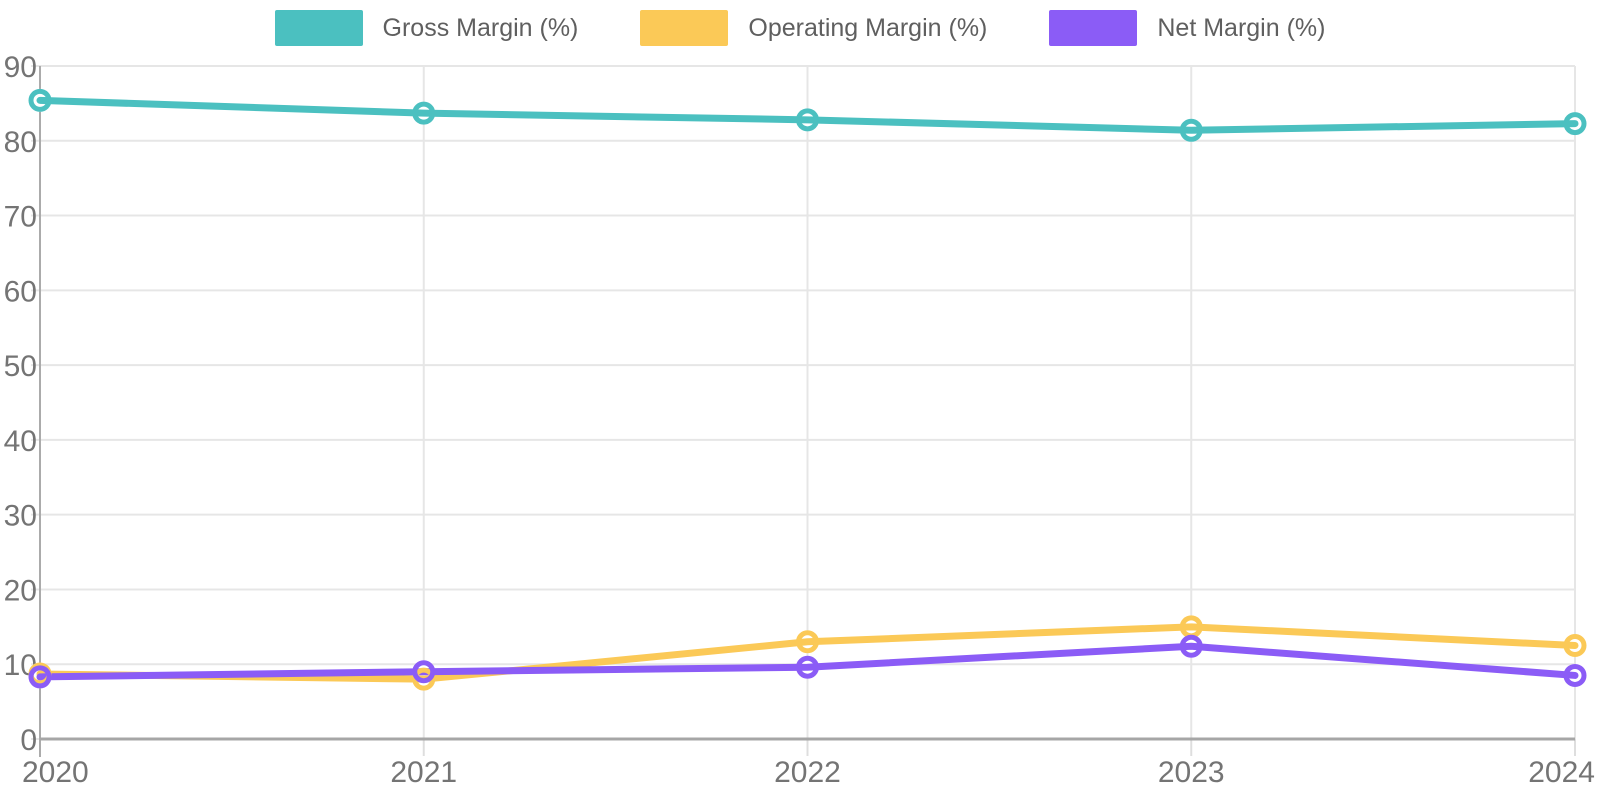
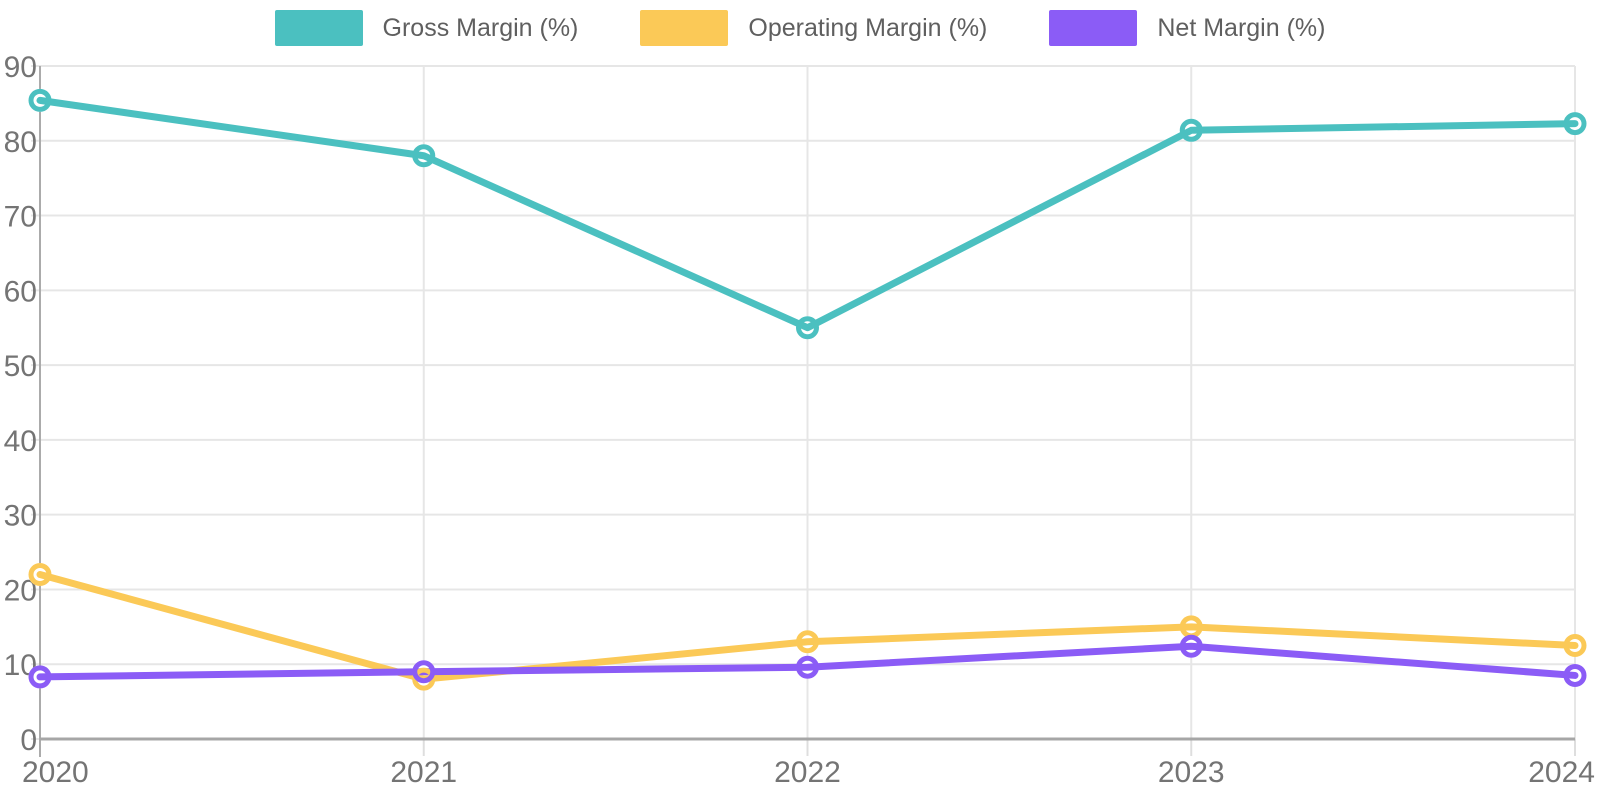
Operating Margin (%)/2020: 9 -> 22
Gross Margin (%)/2021: 84 -> 78
Gross Margin (%)/2022: 83 -> 55
